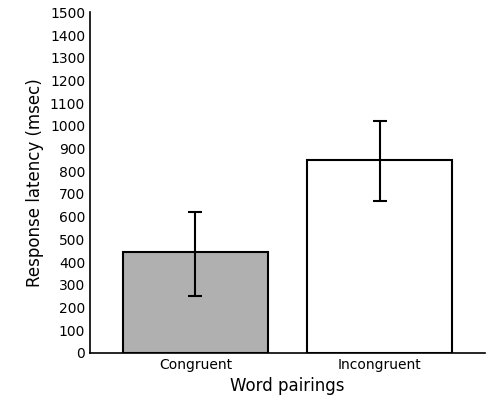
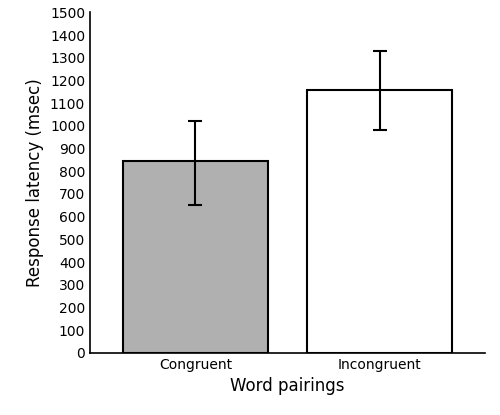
Congruent: 445 -> 845
Incongruent: 850 -> 1160
